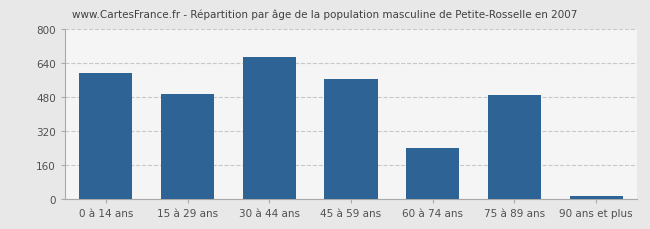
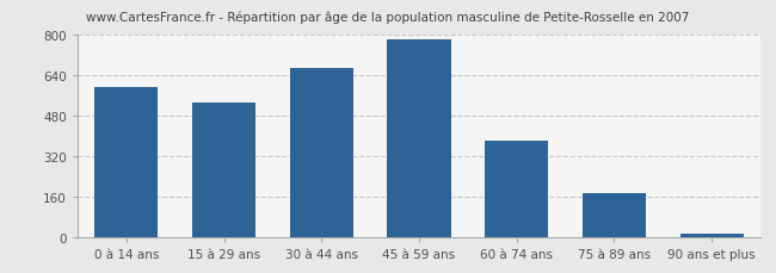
15 à 29 ans: 495 -> 530
45 à 59 ans: 565 -> 780
60 à 74 ans: 240 -> 380
75 à 89 ans: 490 -> 175
